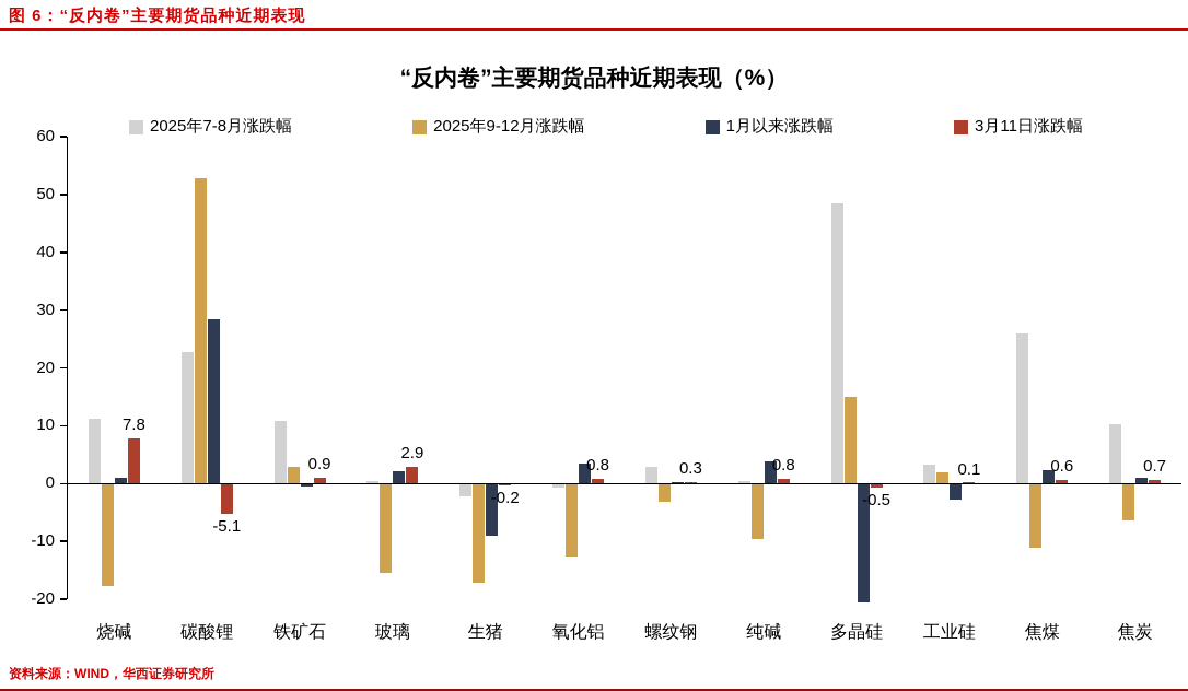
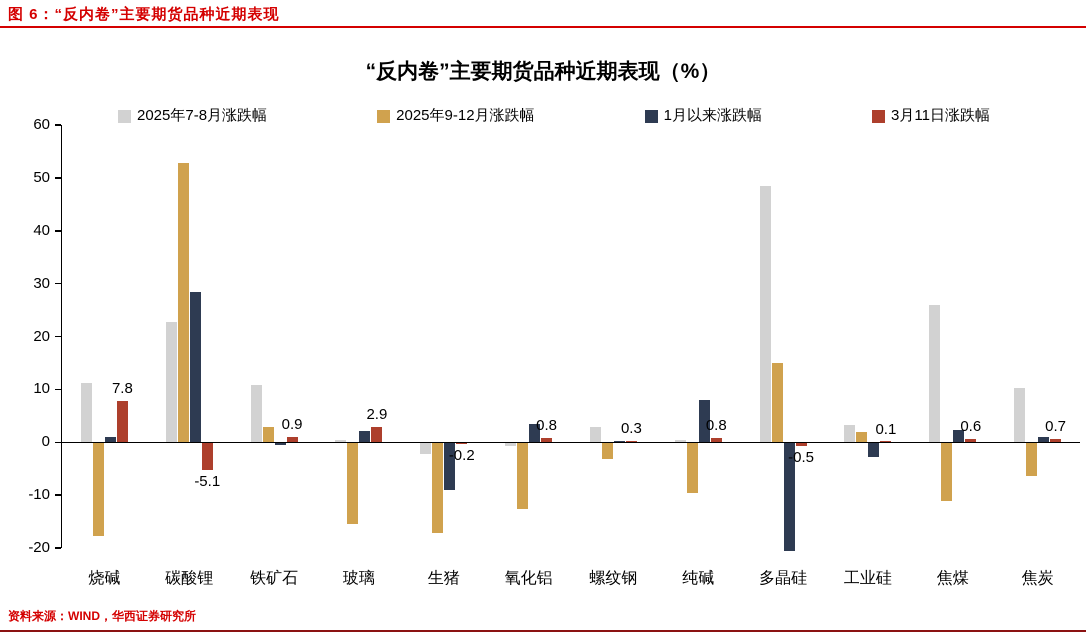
1月以来涨跌幅/纯碱: 4 -> 8
